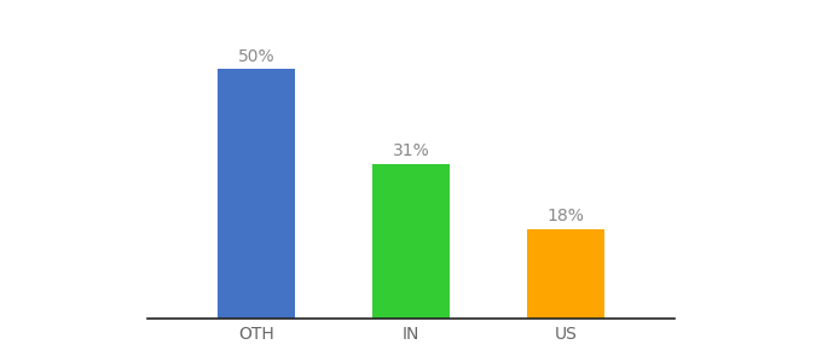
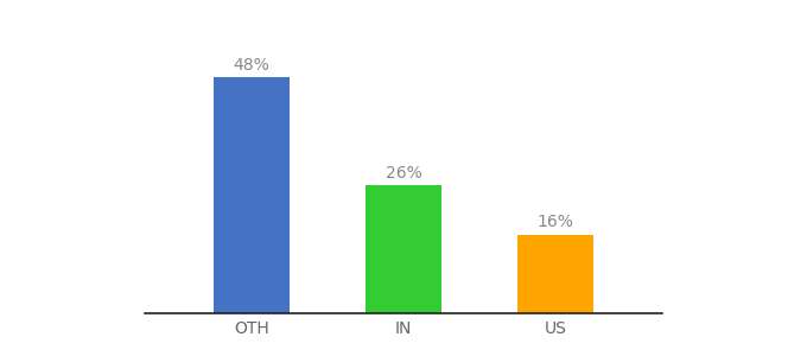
OTH: 50% -> 48%
IN: 31% -> 26%
US: 18% -> 16%
